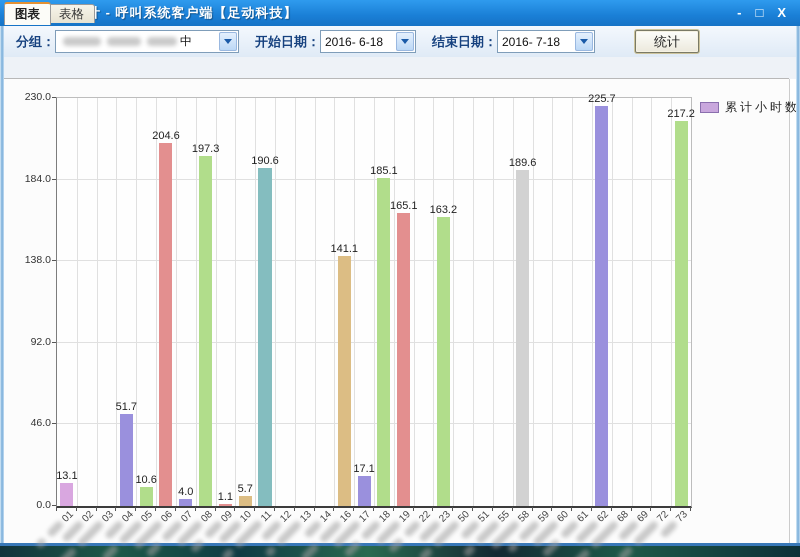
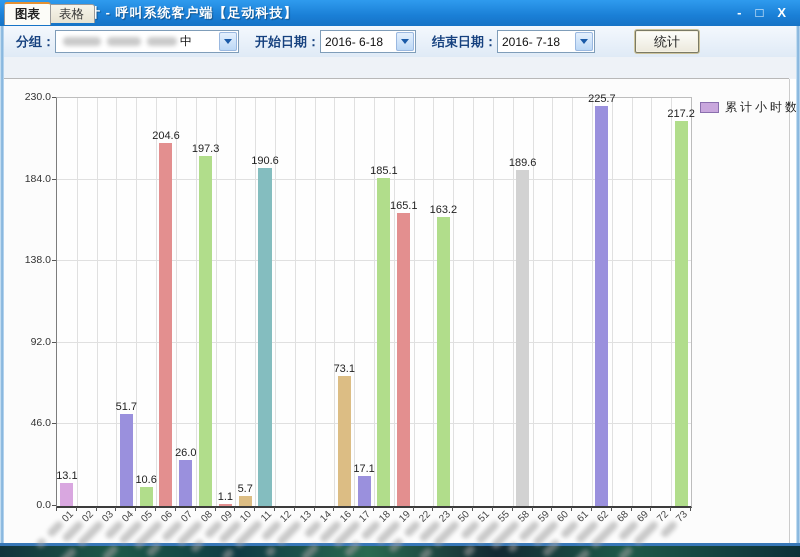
07: 4.0 -> 26.0
16: 141.1 -> 73.1
